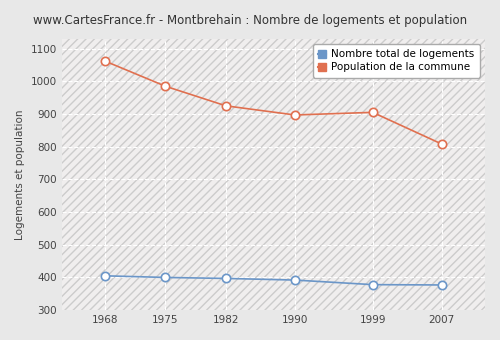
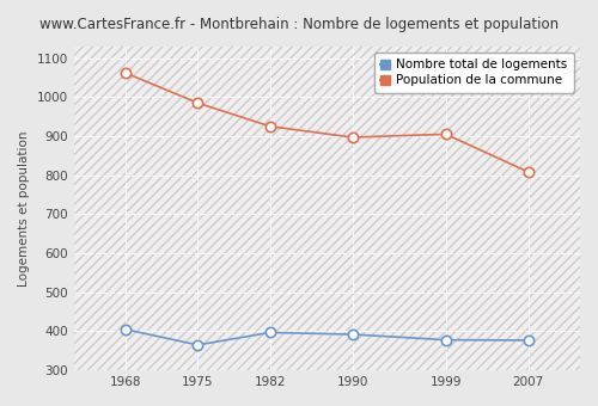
Nombre total de logements/1975: 400 -> 365
